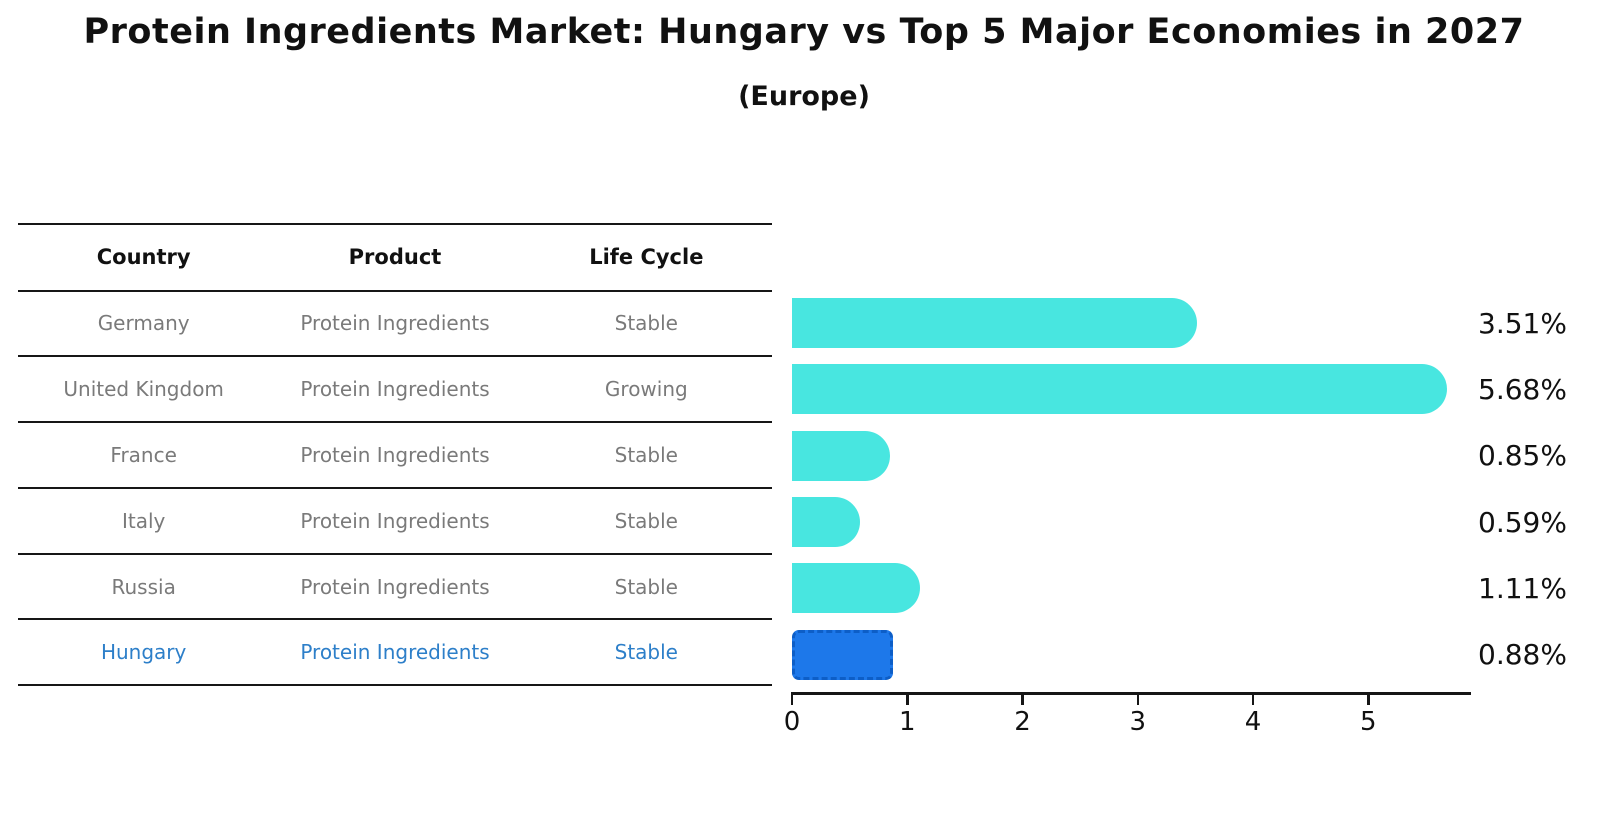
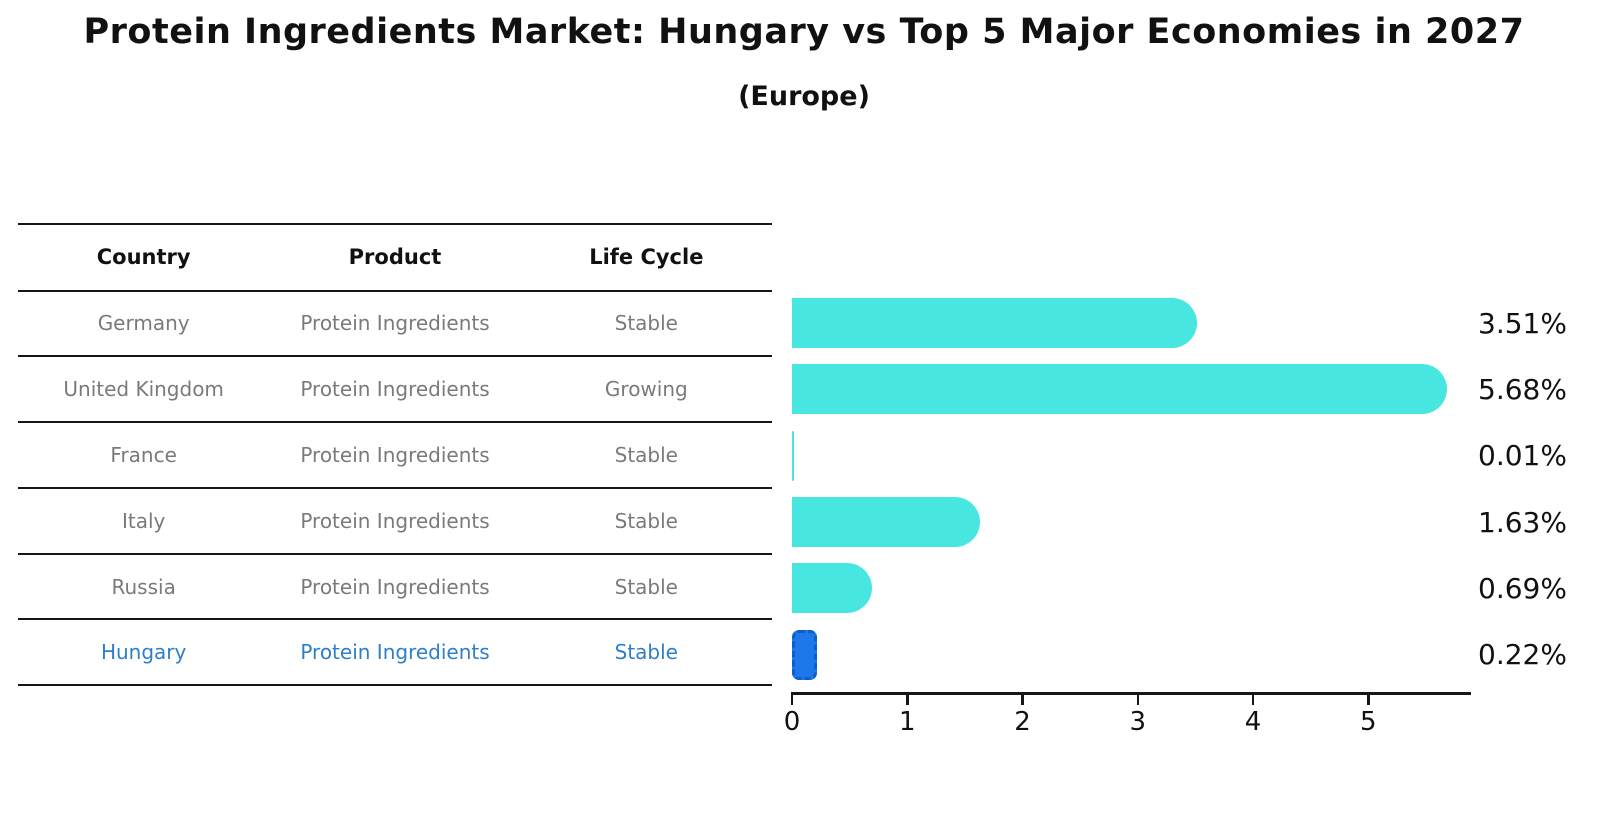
France: 0.85% -> 0.01%
Italy: 0.59% -> 1.63%
Russia: 1.11% -> 0.69%
Hungary: 0.88% -> 0.22%
